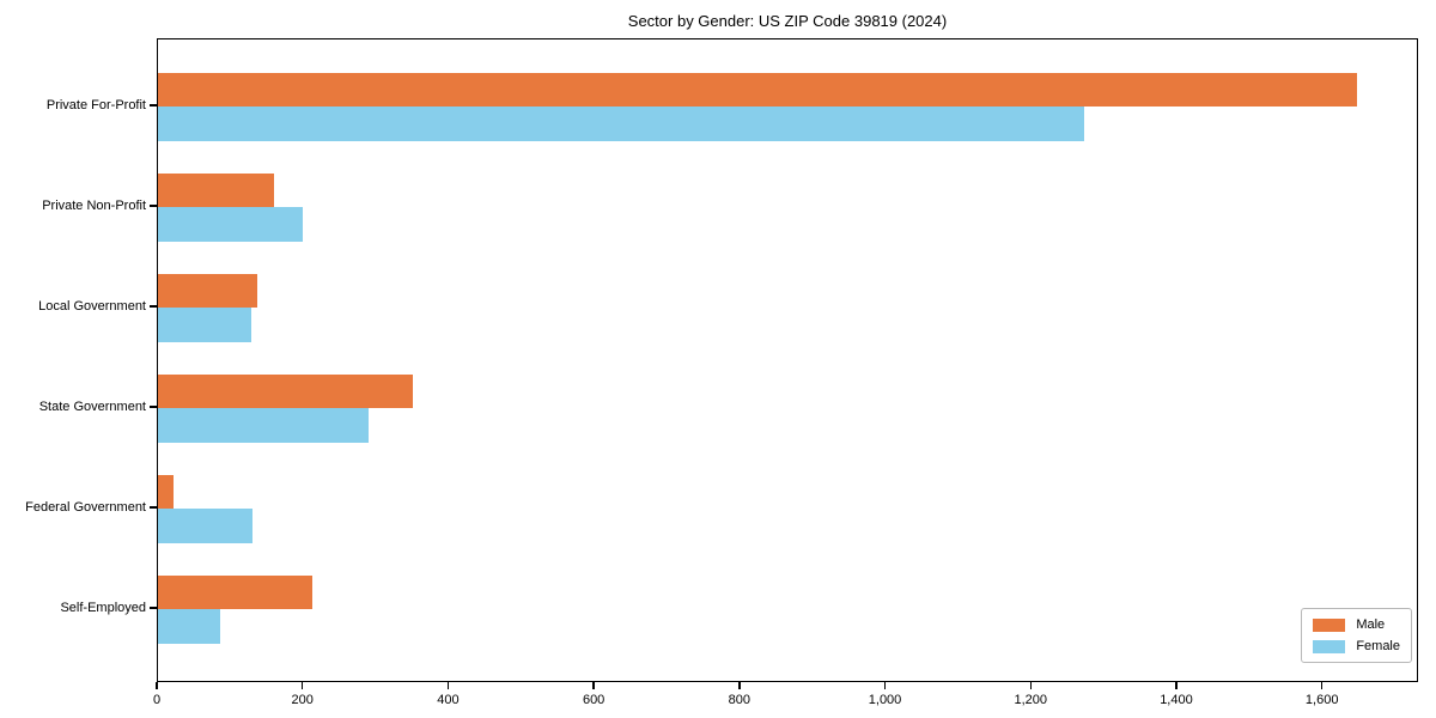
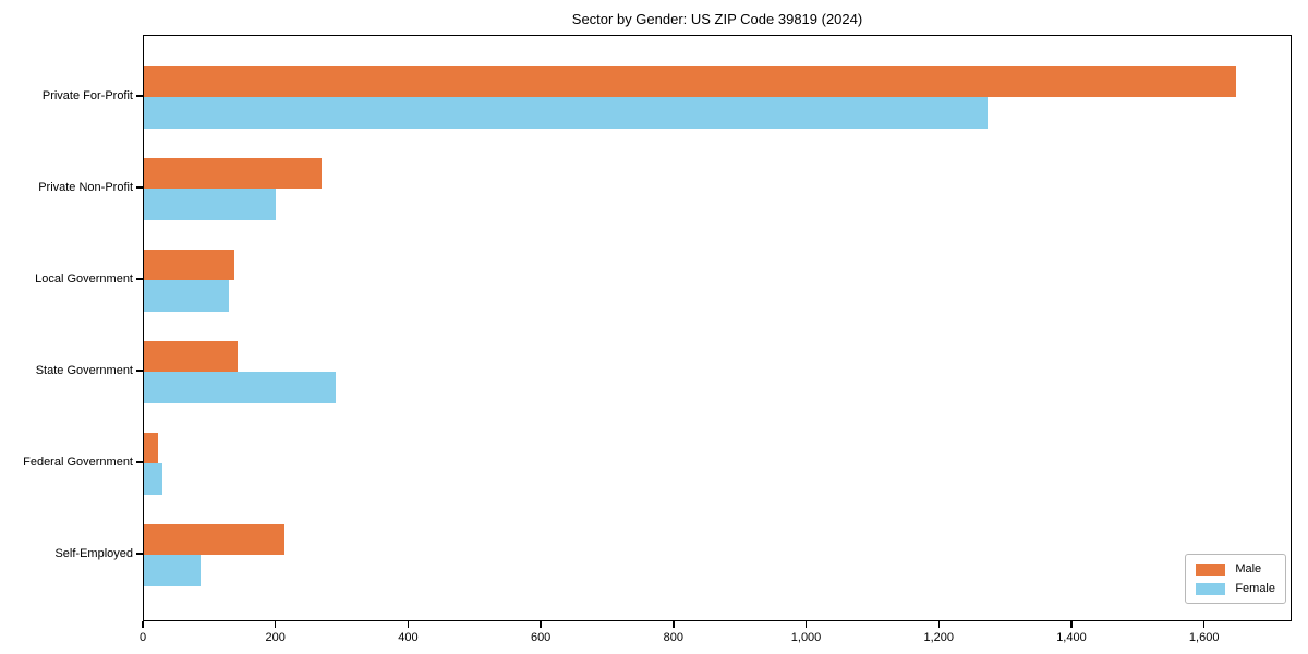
Male/Private Non-Profit: 160 -> 270
Male/State Government: 350 -> 140
Female/Federal Government: 130 -> 30
